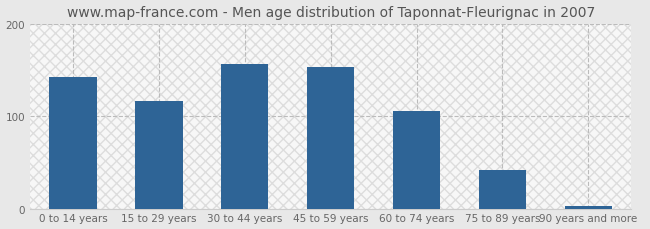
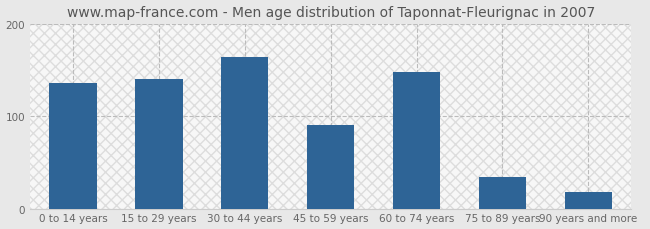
0 to 14 years: 143 -> 136
15 to 29 years: 116 -> 140
30 to 44 years: 157 -> 164
45 to 59 years: 153 -> 90
60 to 74 years: 106 -> 148
75 to 89 years: 42 -> 34
90 years and more: 3 -> 18
